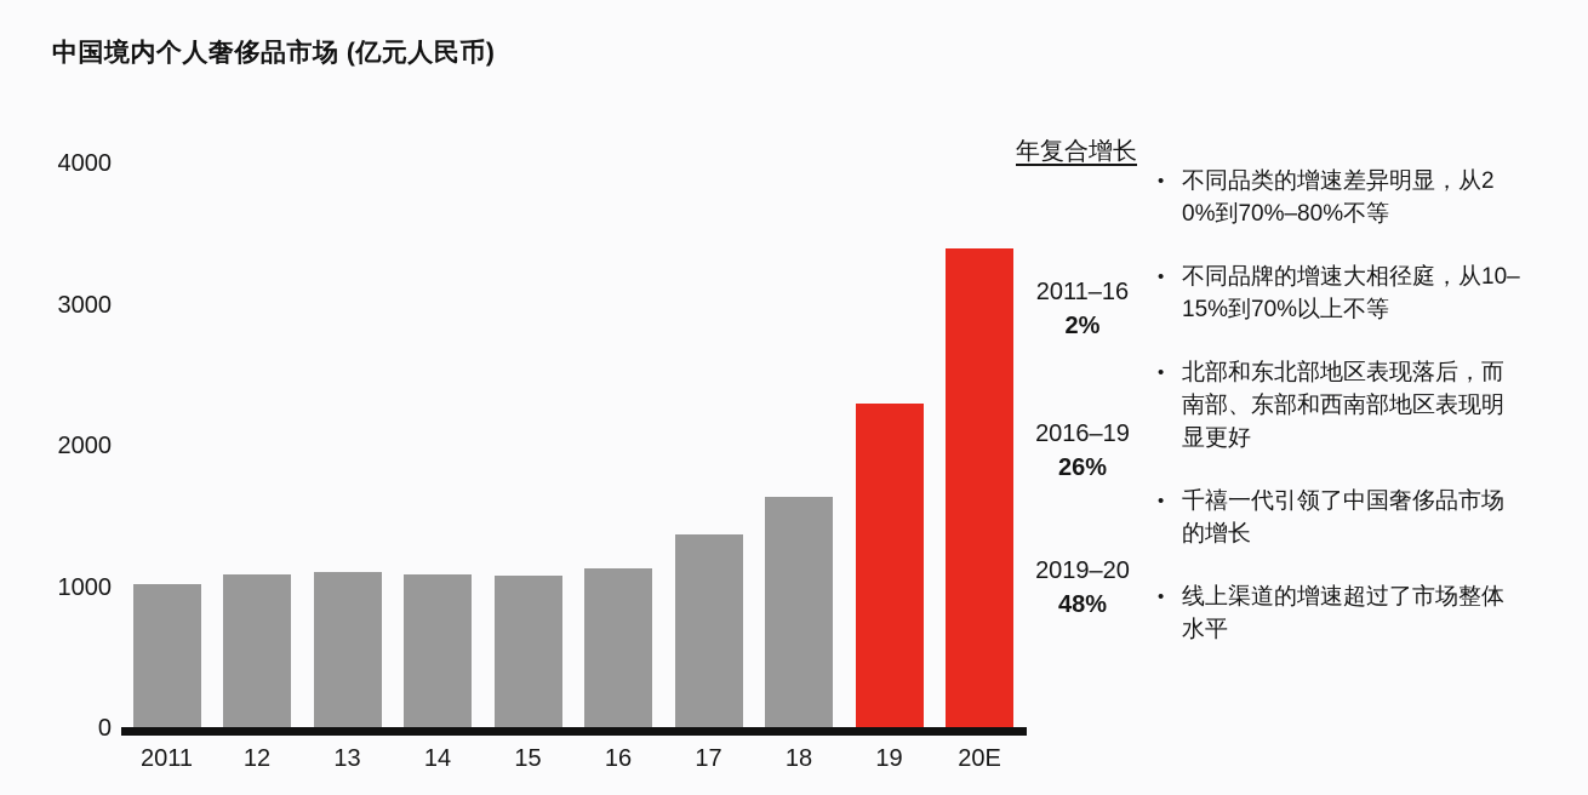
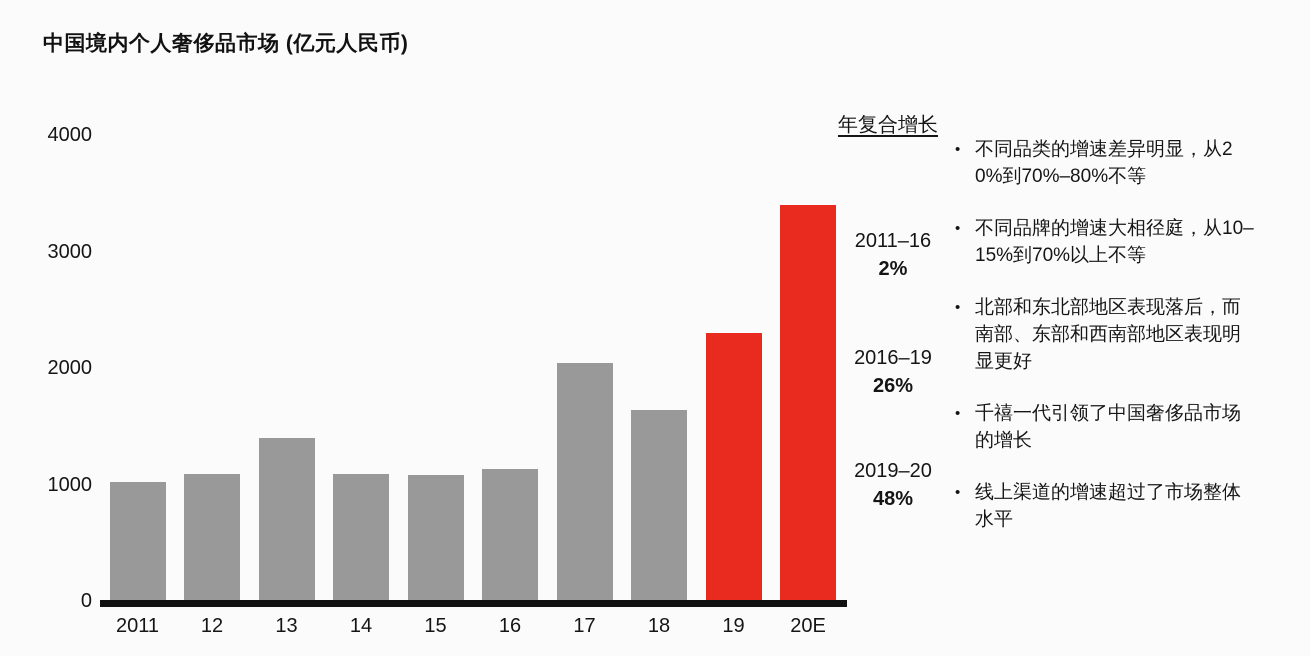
13: 1110 -> 1400
17: 1370 -> 2040
